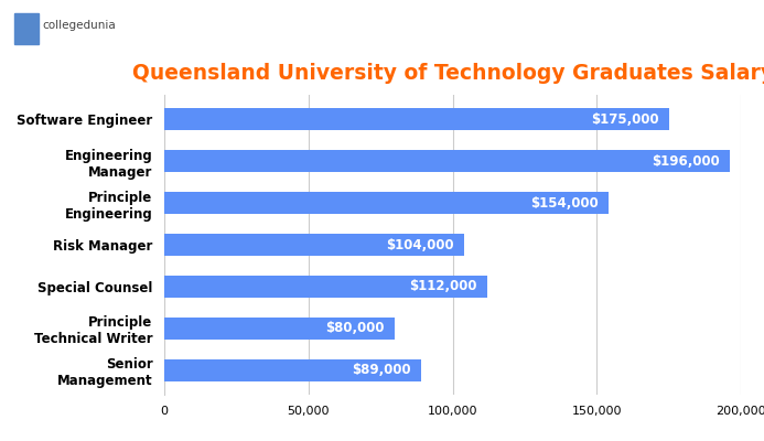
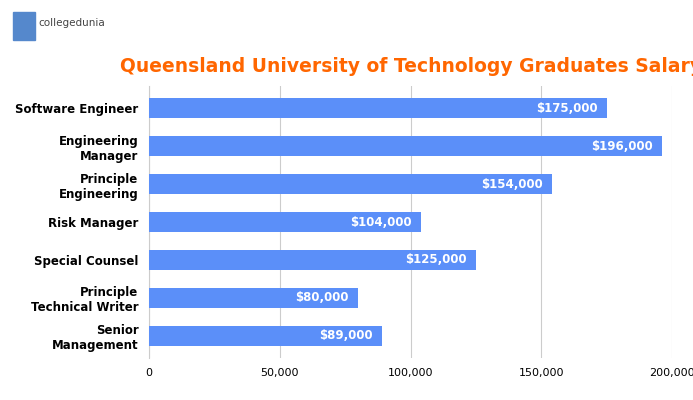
Special Counsel: $112,000 -> $125,000
